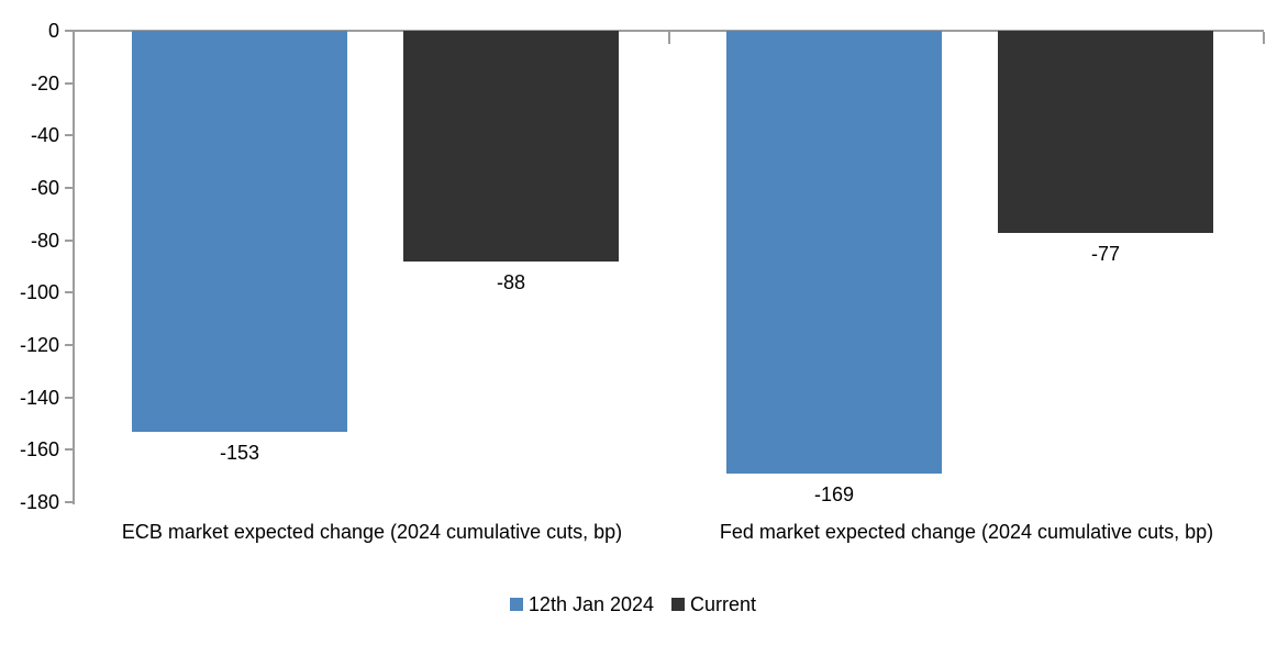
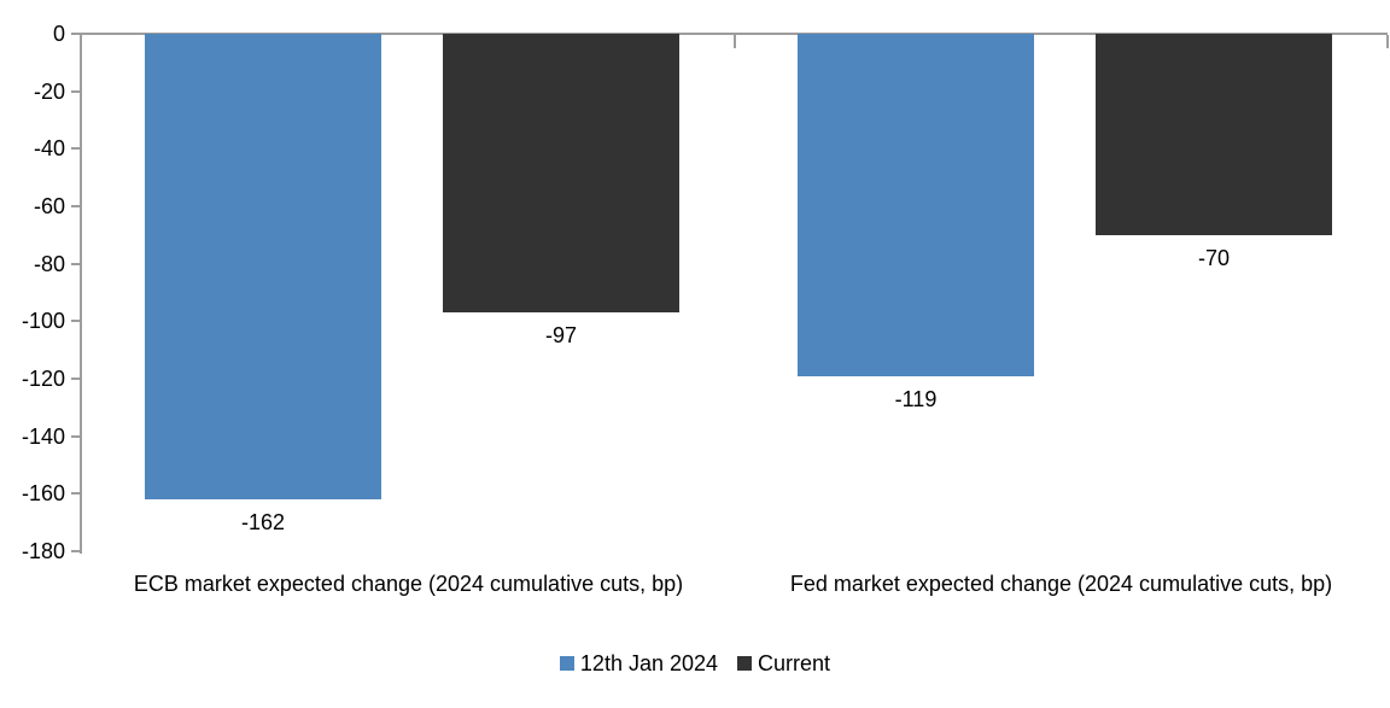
12th Jan 2024/ECB market expected change (2024 cumulative cuts, bp): -153 -> -162
Current/ECB market expected change (2024 cumulative cuts, bp): -88 -> -97
12th Jan 2024/Fed market expected change (2024 cumulative cuts, bp): -169 -> -119
Current/Fed market expected change (2024 cumulative cuts, bp): -77 -> -70
